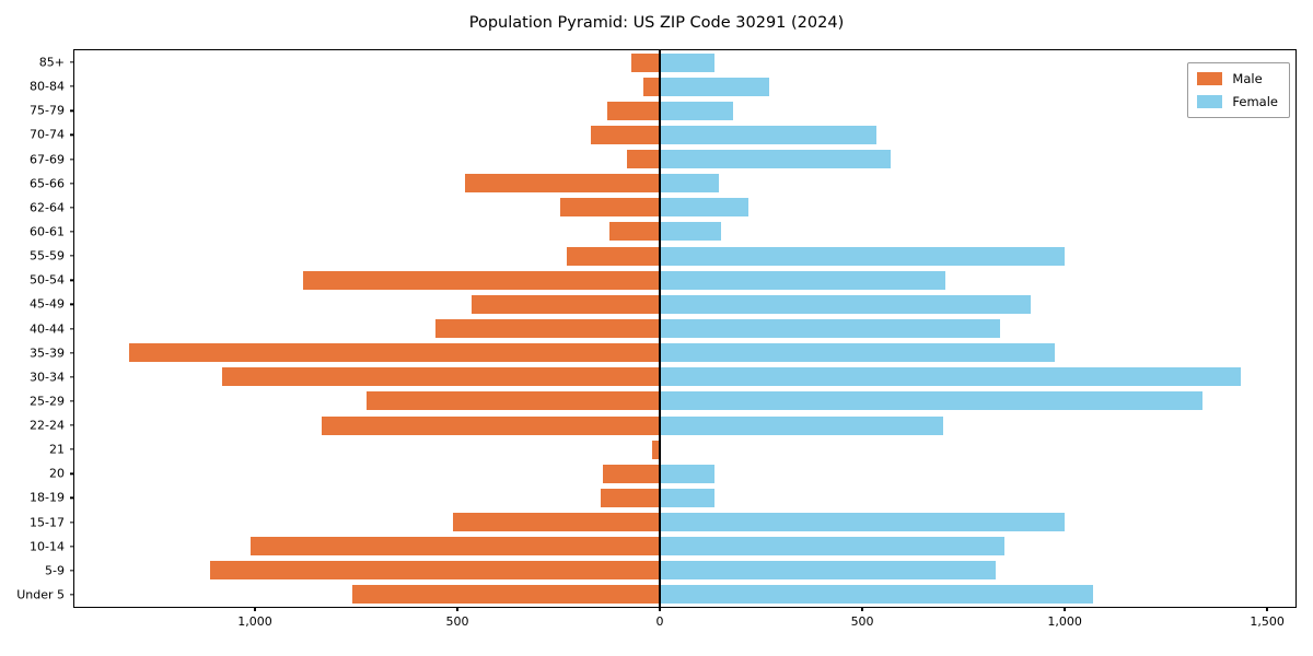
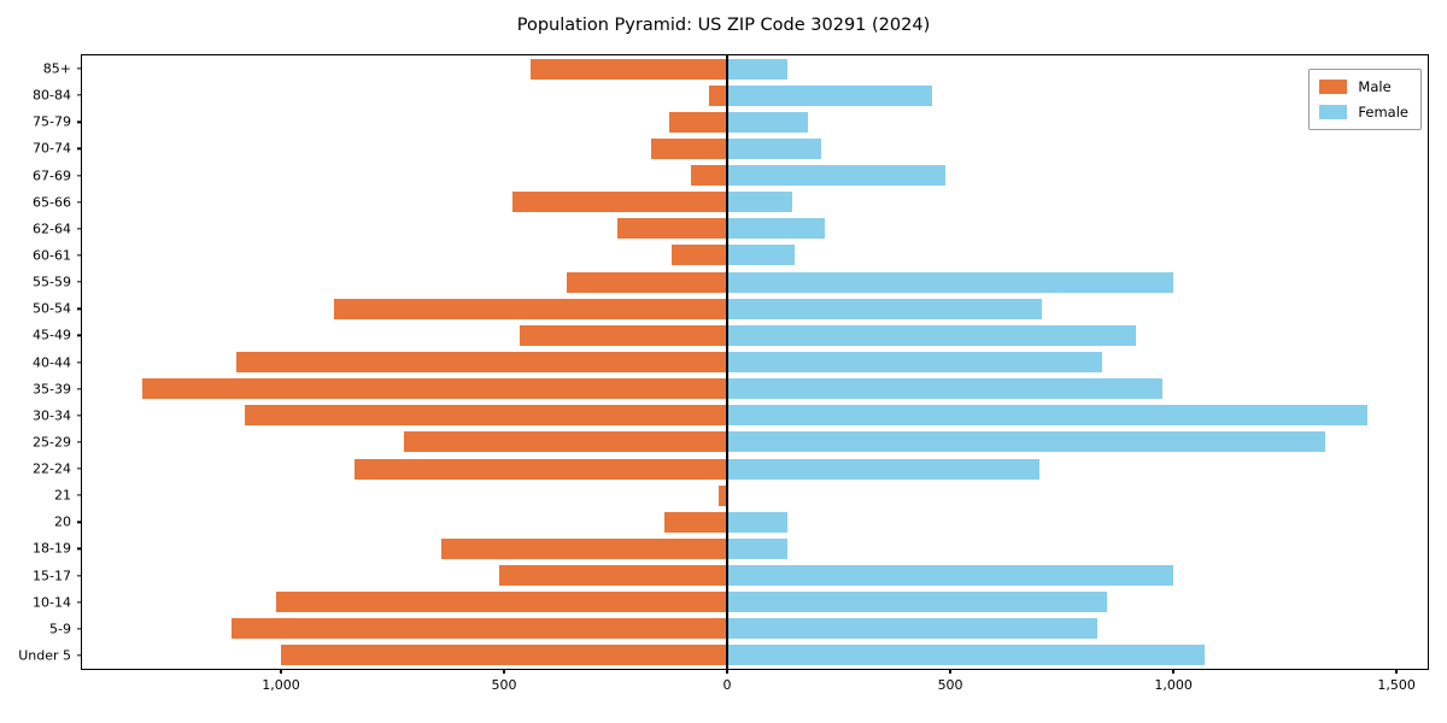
Male/85+: 70 -> 440
Female/80-84: 270 -> 460
Female/70-74: 540 -> 210
Female/67-69: 570 -> 490
Male/55-59: 230 -> 360
Male/40-44: 560 -> 1100
Male/18-19: 140 -> 640
Male/Under 5: 760 -> 1000
